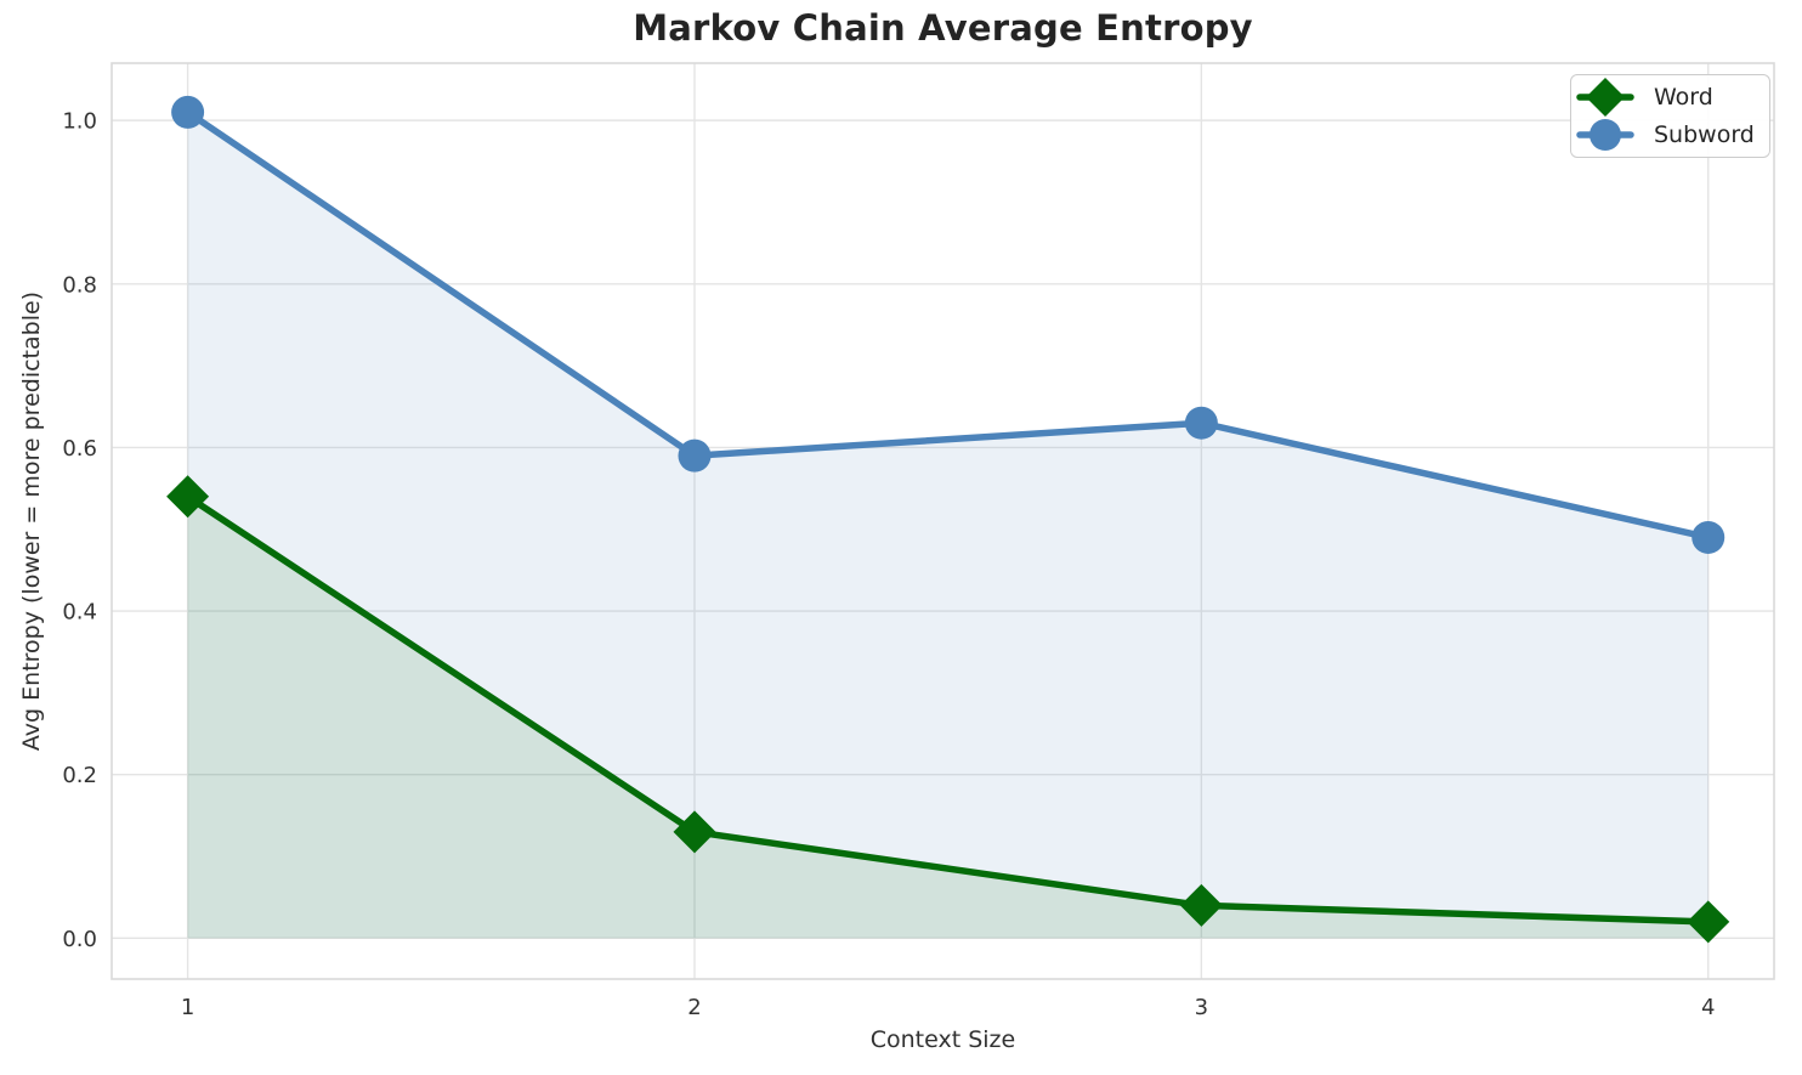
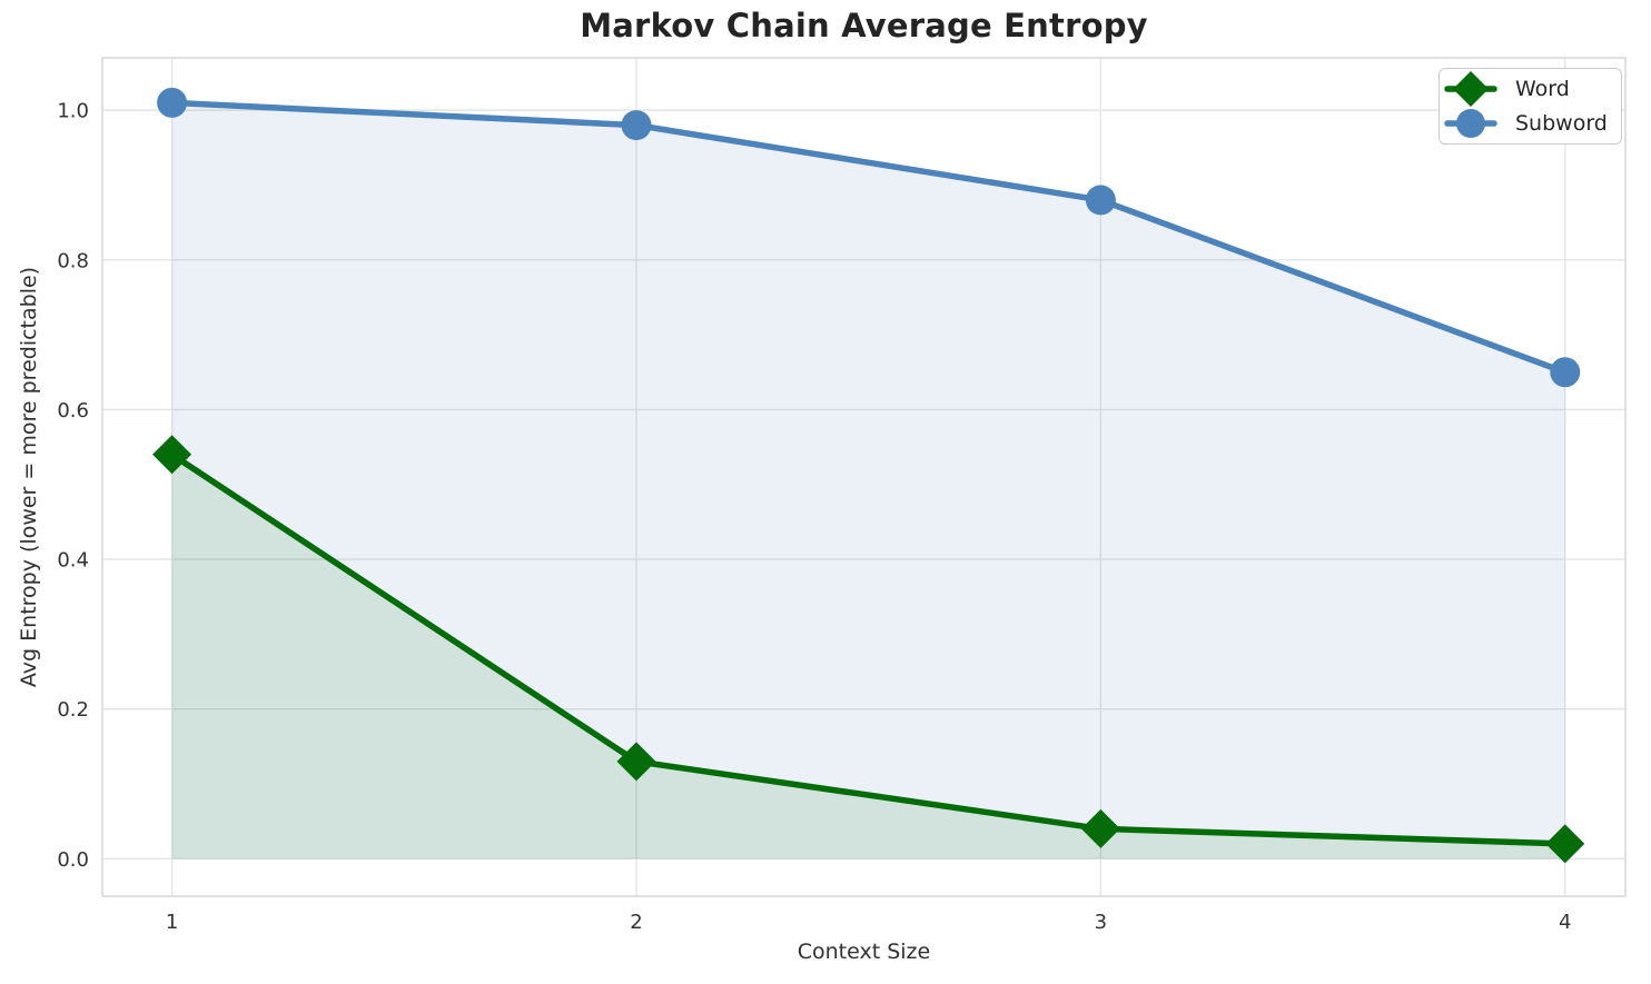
Subword/2: 0.59 -> 0.98
Subword/3: 0.63 -> 0.88
Subword/4: 0.49 -> 0.65
